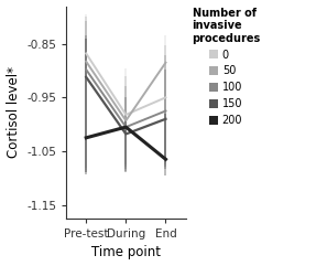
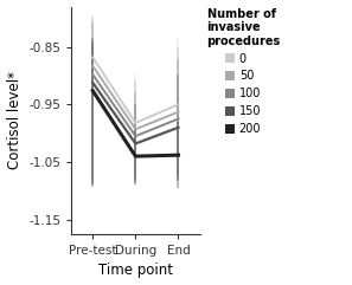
200/Pre-test: -1.025 -> -0.926
200/During: -1.005 -> -1.040
50/End: -0.885 -> -0.963
200/End: -1.065 -> -1.038
